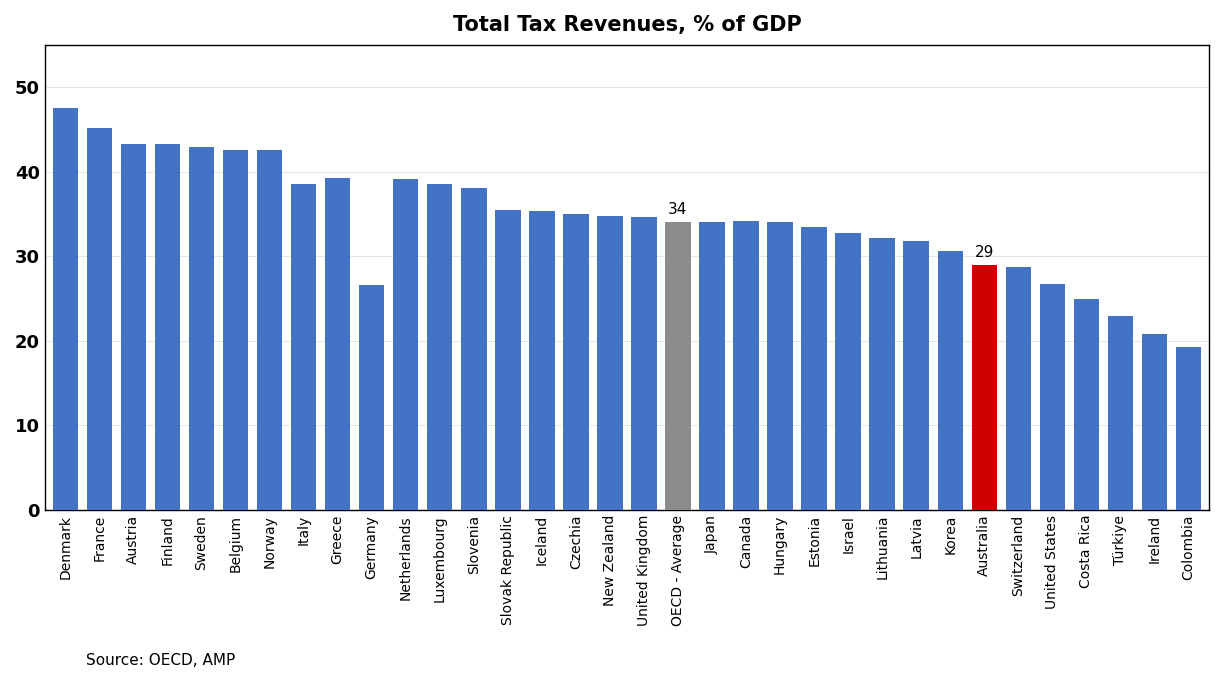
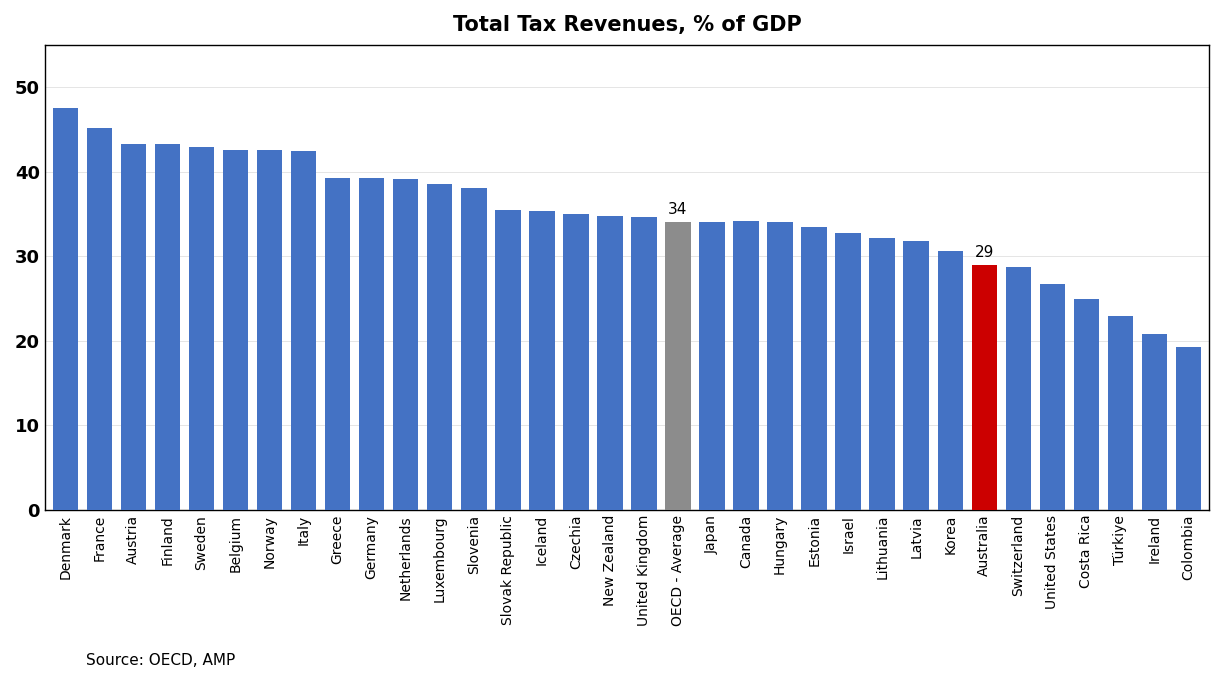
Italy: 38.6 -> 42.4
Germany: 26.6 -> 39.3
